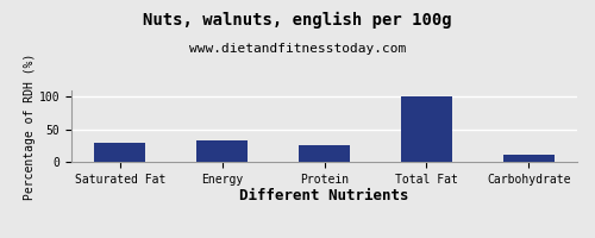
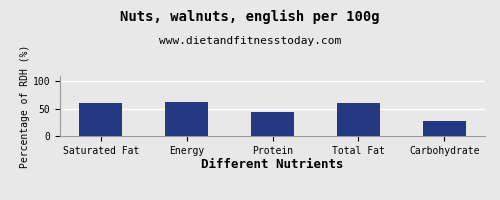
Saturated Fat: 30 -> 60
Energy: 33 -> 62
Protein: 26 -> 44
Total Fat: 100 -> 60
Carbohydrate: 11 -> 28
